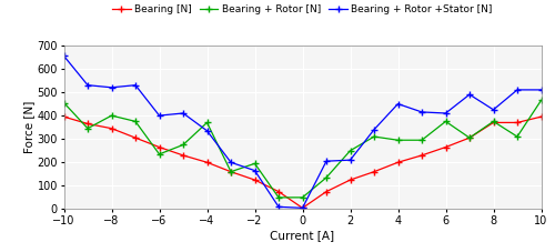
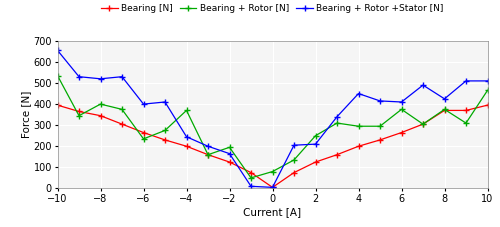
Bearing + Rotor [N]/−10: 455 -> 535
Bearing + Rotor +Stator [N]/−4: 335 -> 245
Bearing + Rotor [N]/0: 50 -> 80
